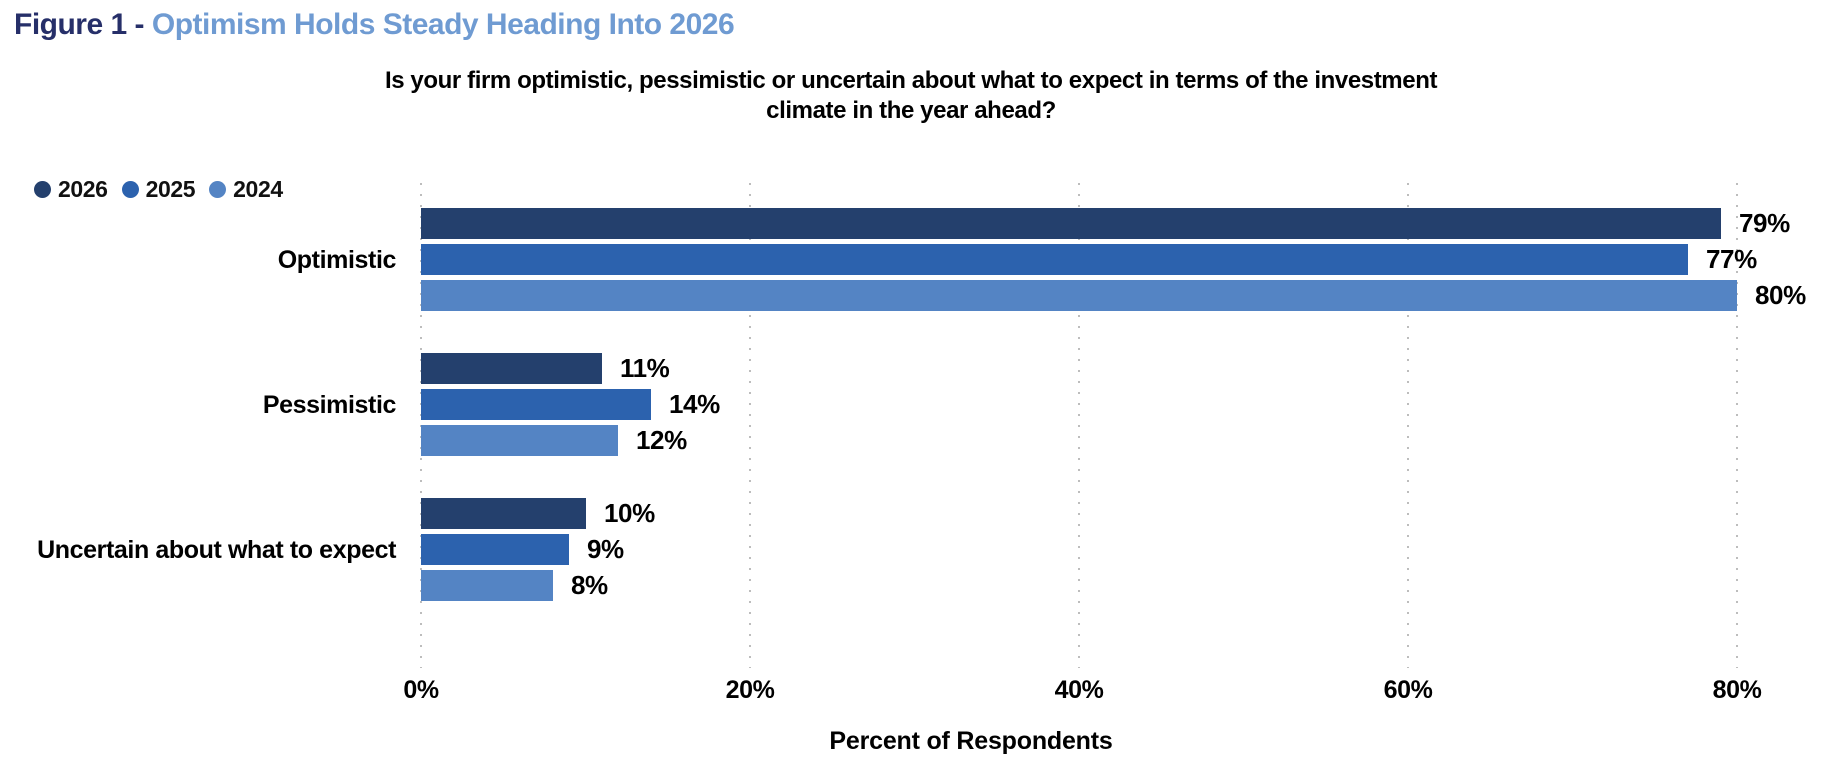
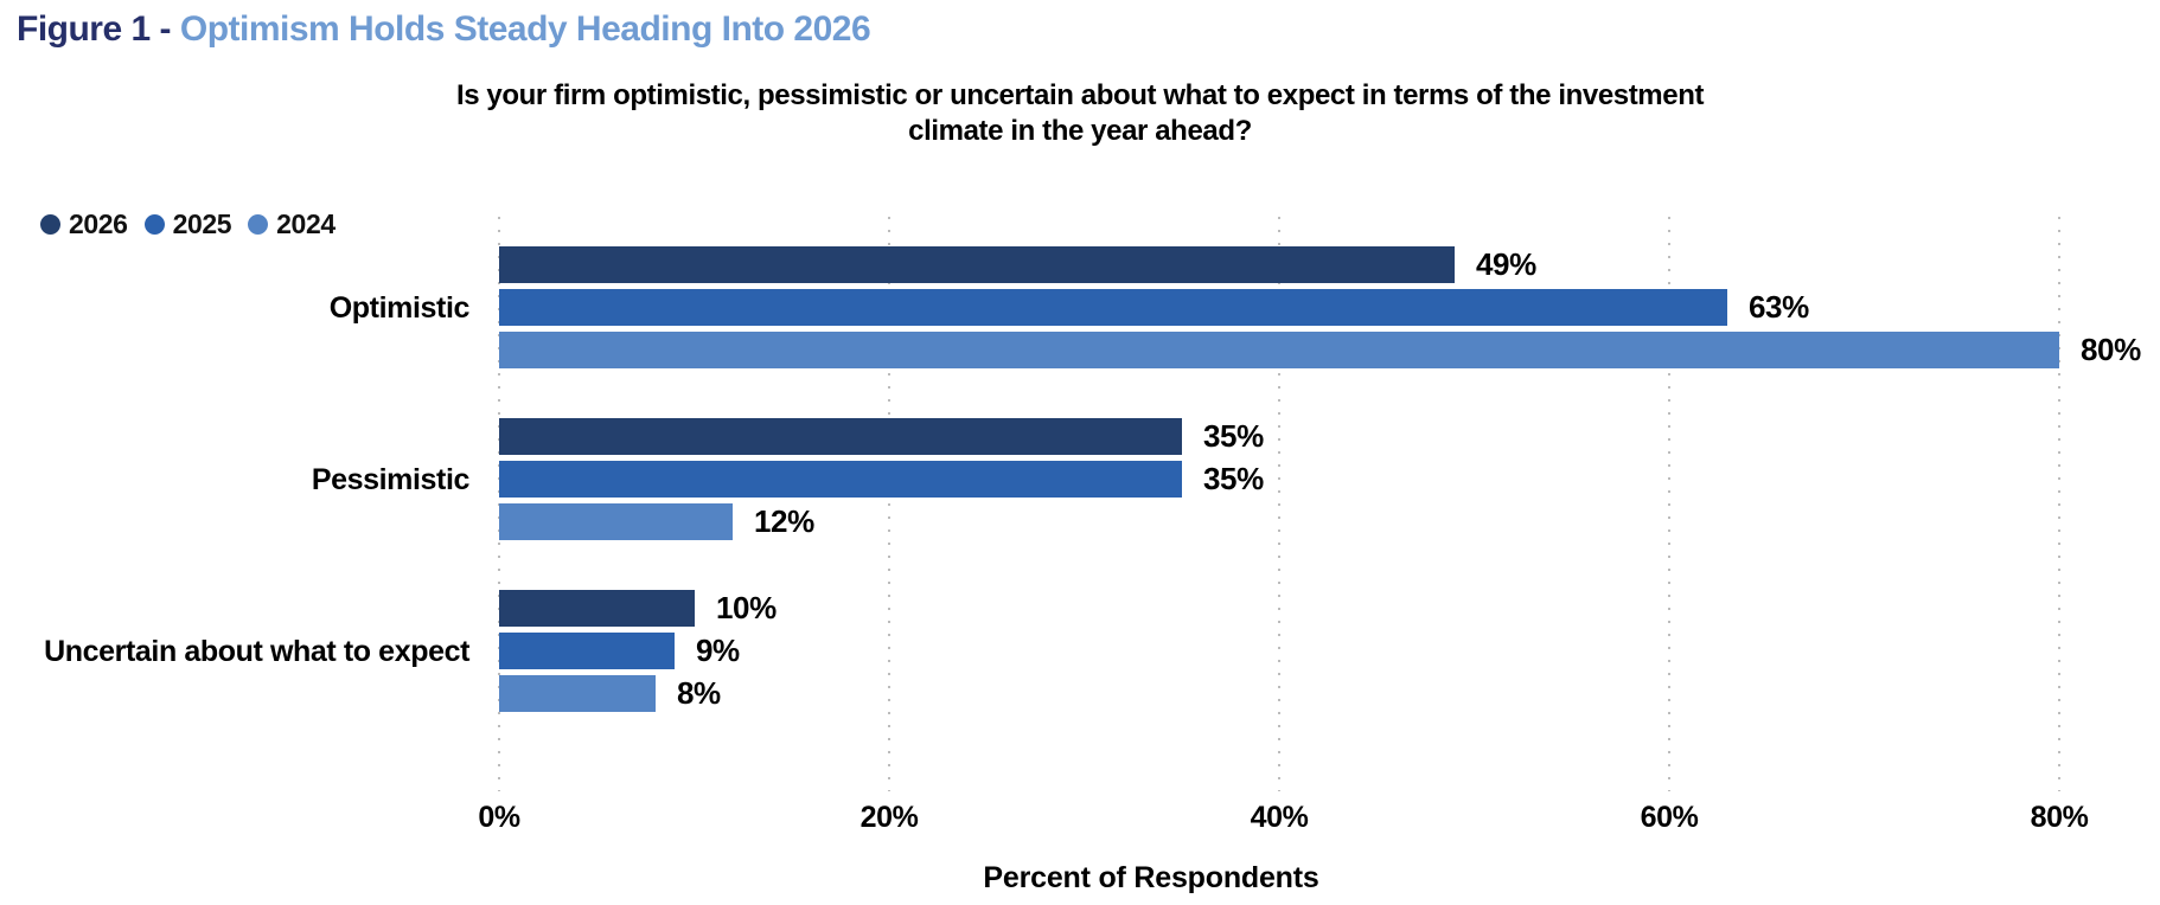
2026/Optimistic: 79% -> 49%
2025/Optimistic: 77% -> 63%
2026/Pessimistic: 11% -> 35%
2025/Pessimistic: 14% -> 35%
